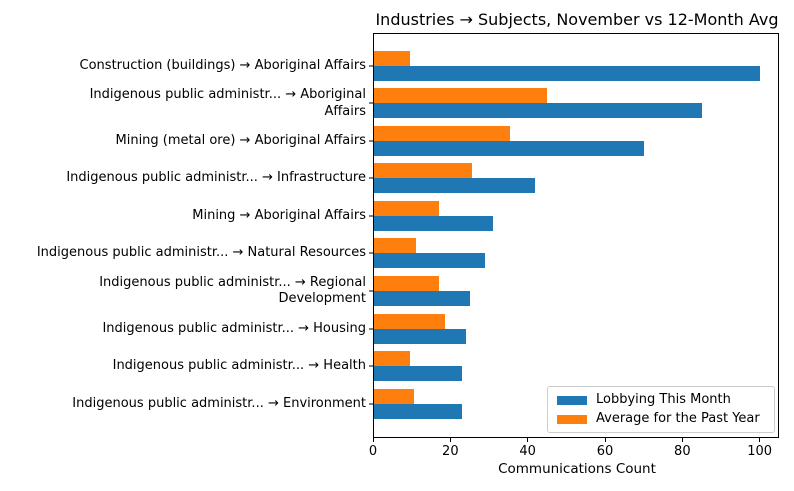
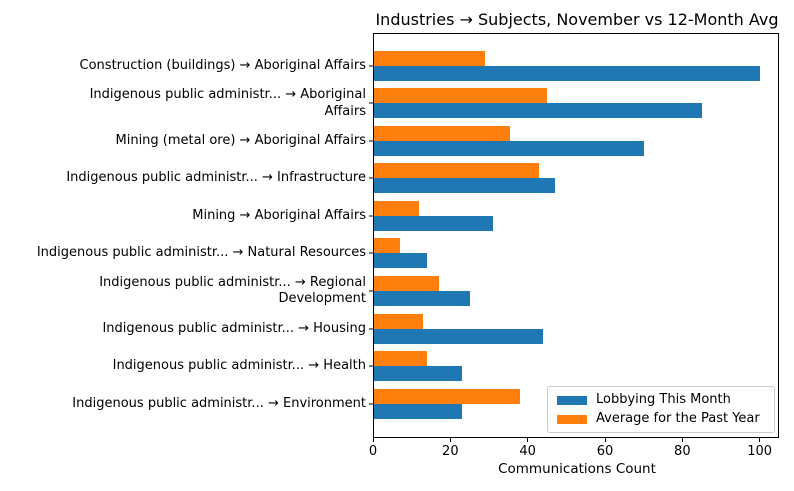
Average for the Past Year/Construction (buildings) → Aboriginal Affairs: 10 -> 29
Lobbying This Month/Indigenous public administr... → Infrastructure: 42 -> 47
Average for the Past Year/Indigenous public administr... → Infrastructure: 26 -> 43
Average for the Past Year/Mining → Aboriginal Affairs: 17 -> 12
Lobbying This Month/Indigenous public administr... → Natural Resources: 29 -> 14
Average for the Past Year/Indigenous public administr... → Natural Resources: 11 -> 7
Lobbying This Month/Indigenous public administr... → Housing: 24 -> 44
Average for the Past Year/Indigenous public administr... → Housing: 18 -> 13
Average for the Past Year/Indigenous public administr... → Health: 10 -> 14
Average for the Past Year/Indigenous public administr... → Environment: 10 -> 38
